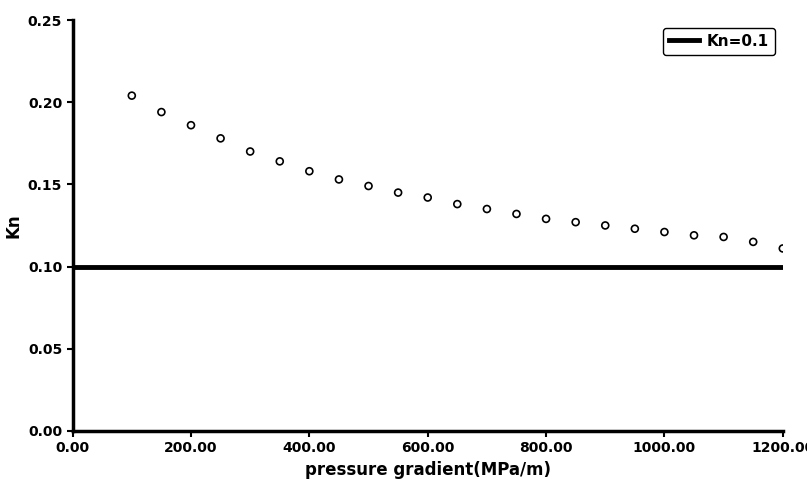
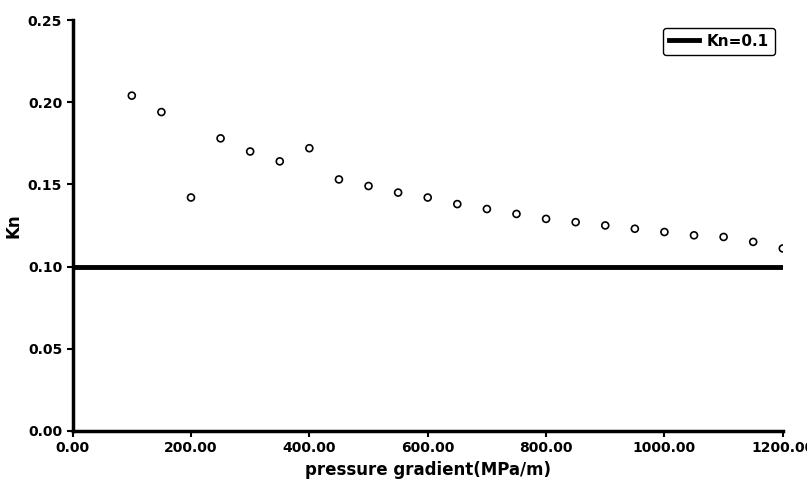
200.00: 0.186 -> 0.142
400.00: 0.158 -> 0.172
